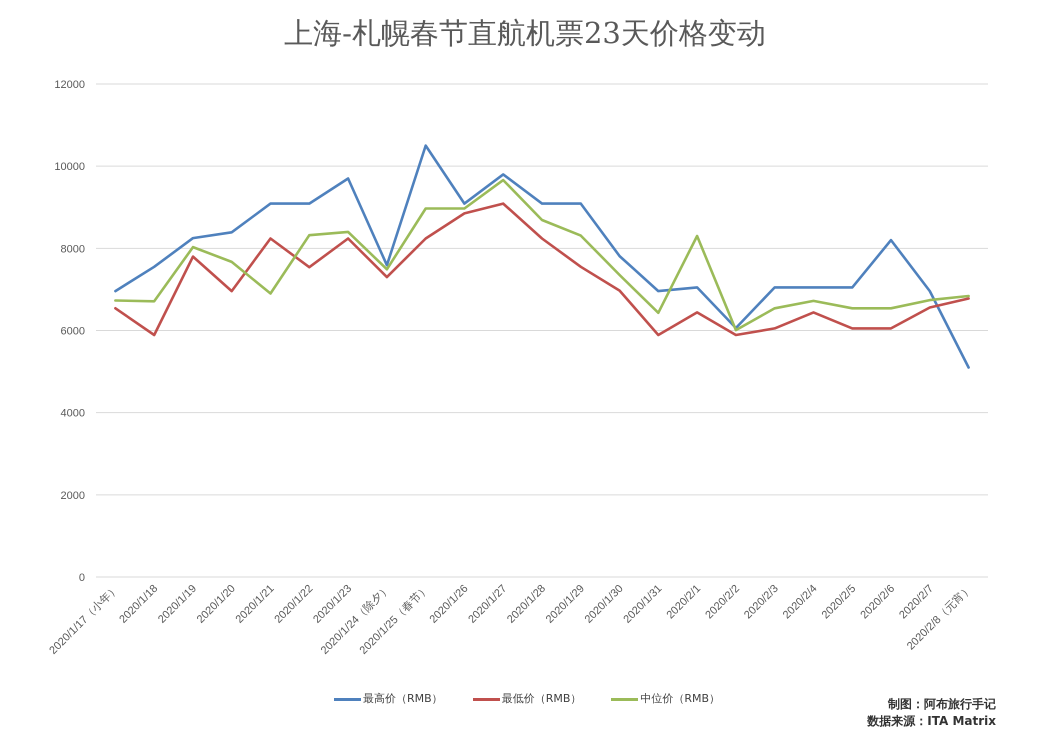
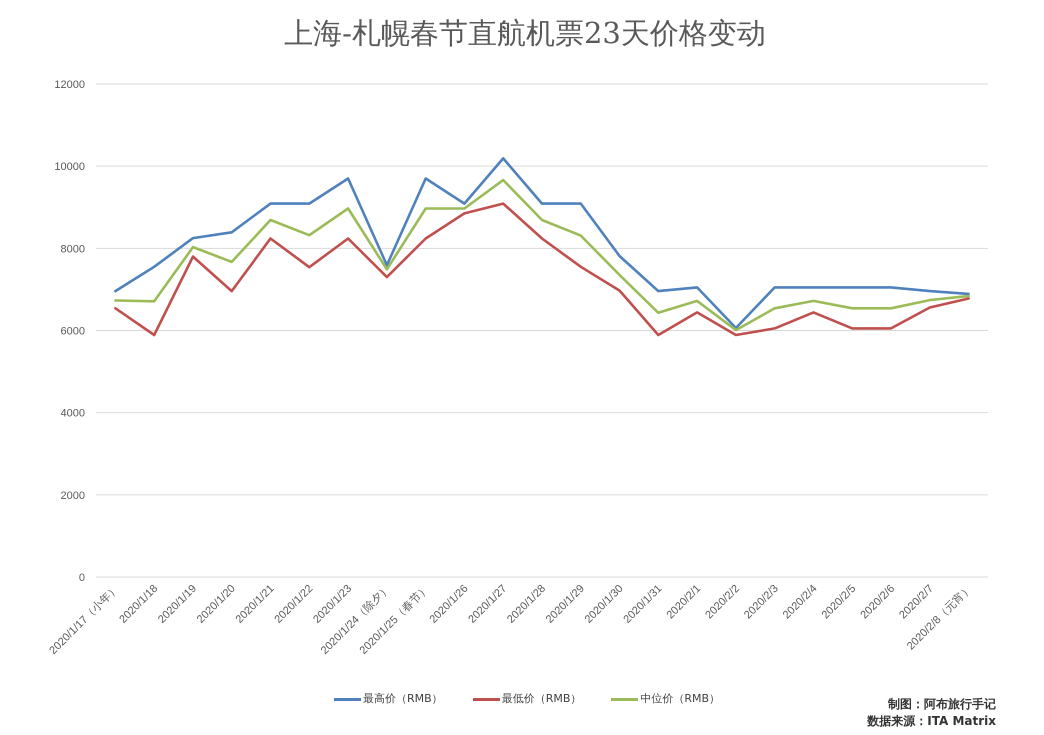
中位价（RMB）/2020/1/21: 6900 -> 8700
中位价（RMB）/2020/1/23: 8400 -> 9000
最高价（RMB）/2020/1/25（春节）: 10500 -> 9700
最高价（RMB）/2020/1/27: 9800 -> 10200
中位价（RMB）/2020/2/1: 8300 -> 6700
最高价（RMB）/2020/2/6: 8200 -> 7000
最高价（RMB）/2020/2/8（元宵）: 5100 -> 6900
